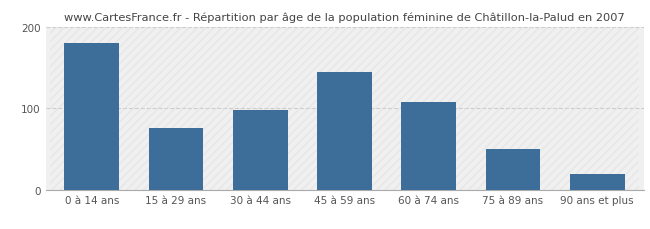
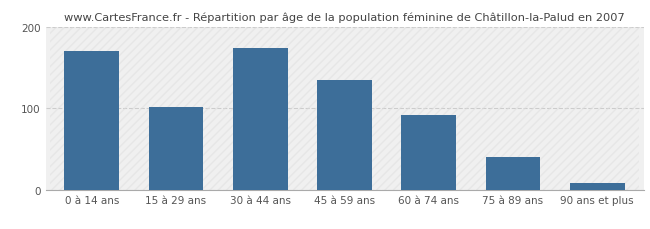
0 à 14 ans: 180 -> 170
15 à 29 ans: 76 -> 101
30 à 44 ans: 98 -> 174
45 à 59 ans: 144 -> 135
60 à 74 ans: 108 -> 92
75 à 89 ans: 50 -> 40
90 ans et plus: 20 -> 8
